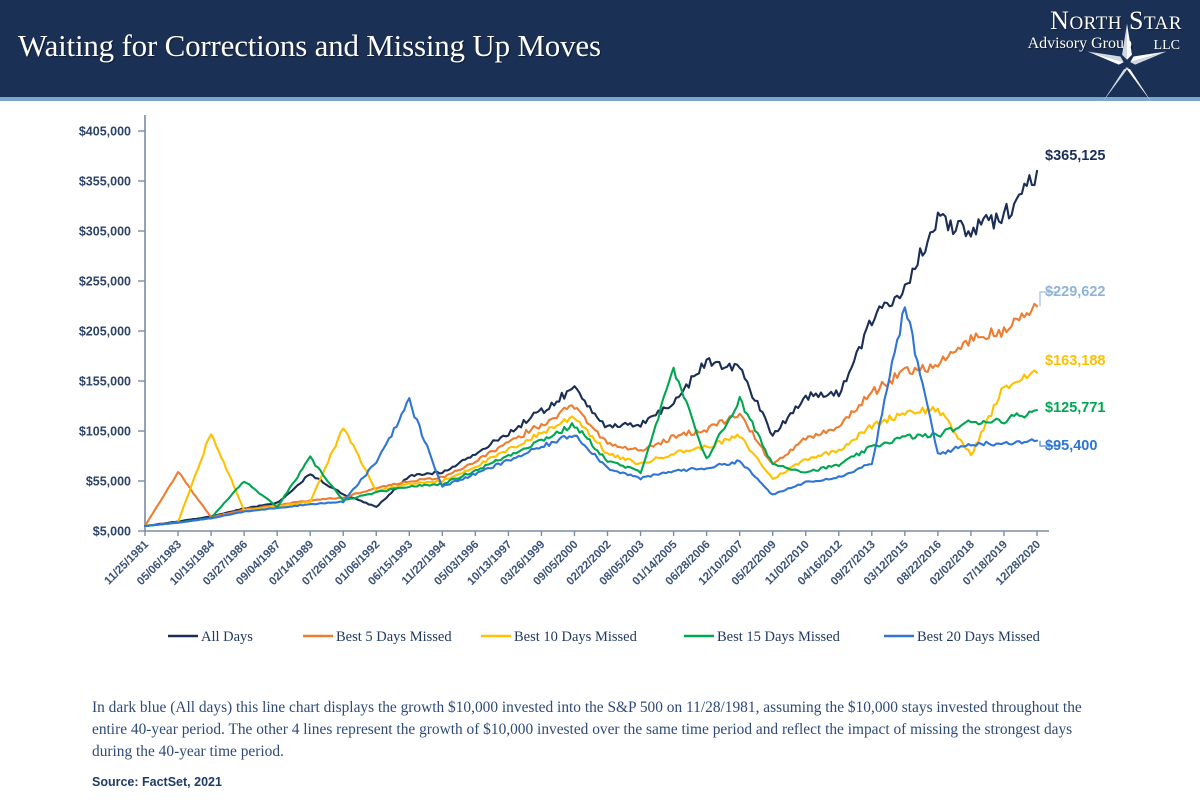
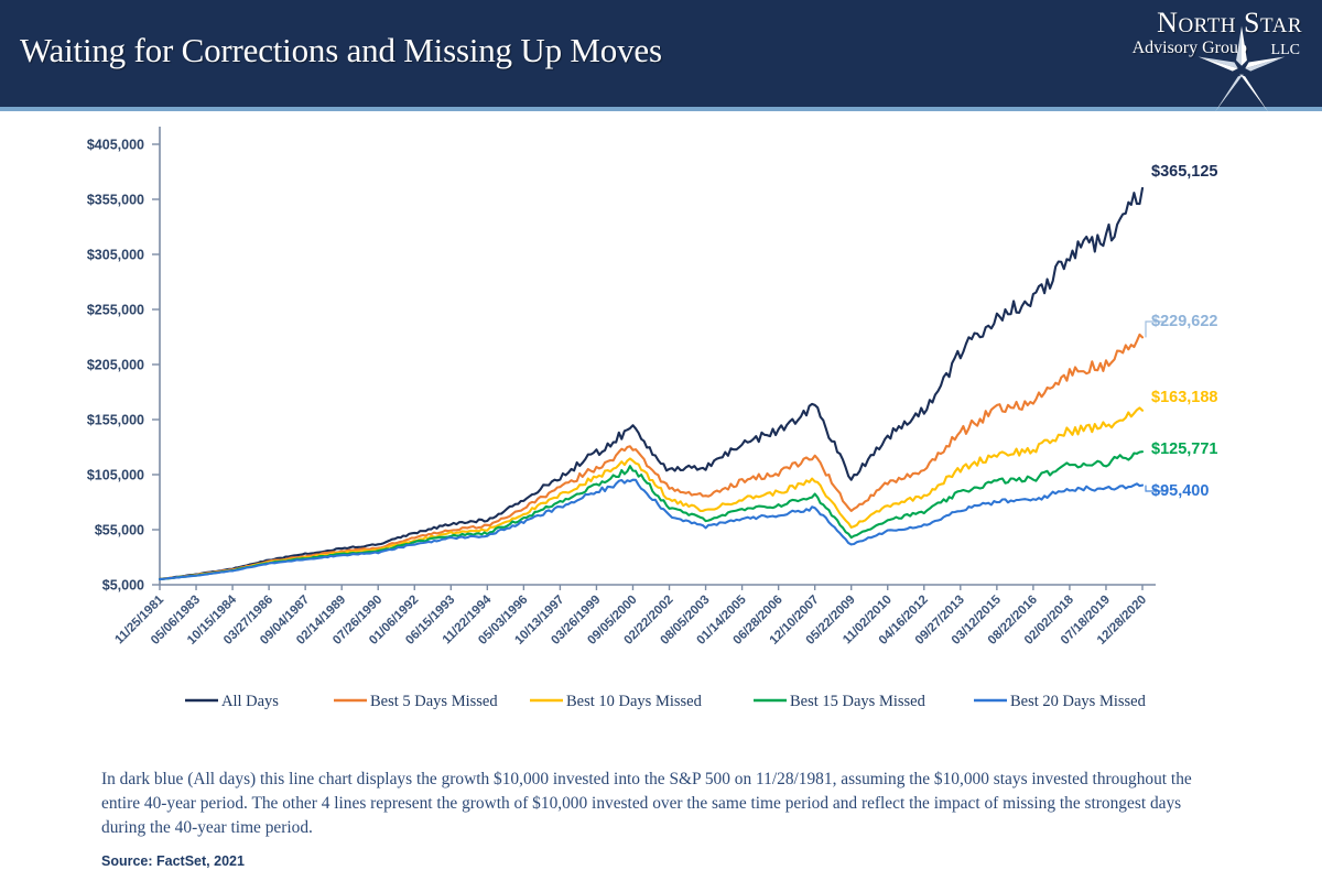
Best 5 Days Missed/05/06/1983: $64000 -> $14000
Best 10 Days Missed/10/15/1984: $104000 -> $18000
Best 15 Days Missed/03/27/1986: $55000 -> $25000
All Days/02/14/1989: $62000 -> $38000
Best 15 Days Missed/02/14/1989: $78000 -> $33000
Best 10 Days Missed/07/26/1990: $109000 -> $37000
All Days/01/06/1992: $29000 -> $52000
Best 20 Days Missed/01/06/1992: $74000 -> $42000
Best 20 Days Missed/06/15/1993: $135000 -> $47000
Best 15 Days Missed/01/14/2005: $166000 -> $73000
All Days/06/28/2006: $175000 -> $145000
Best 15 Days Missed/12/10/2007: $136000 -> $86000
Best 15 Days Missed/05/22/2009: $72000 -> $48000
All Days/04/16/2012: $142000 -> $163000
Best 20 Days Missed/03/12/2015: $231000 -> $80000
All Days/08/22/2016: $315000 -> $262000
Best 10 Days Missed/02/02/2018: $81000 -> $145000
